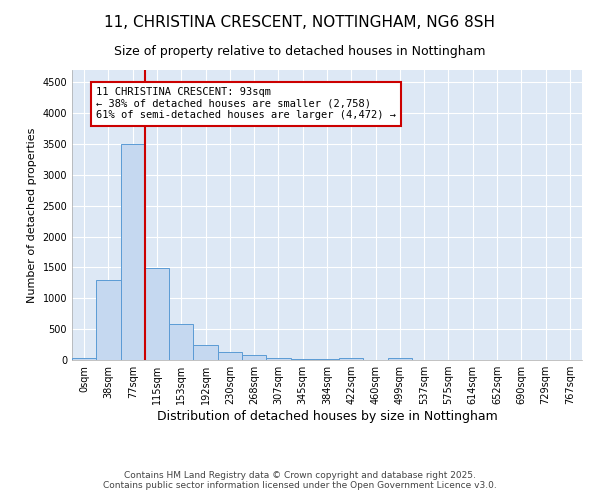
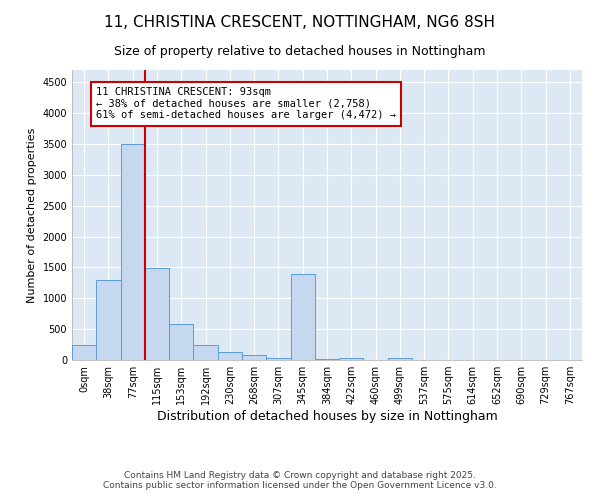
0sqm: 30 -> 240
345sqm: 20 -> 1400
